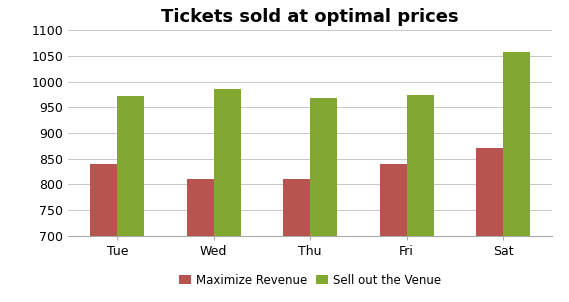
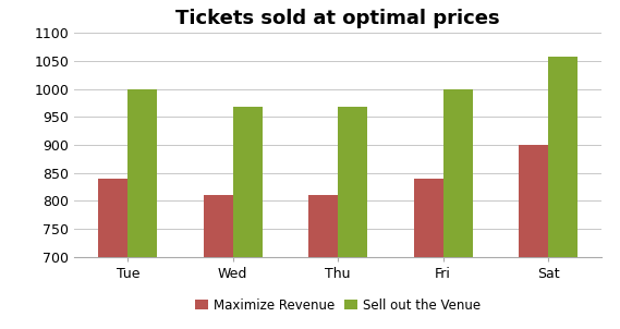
Sell out the Venue/Tue: 972 -> 1000
Sell out the Venue/Wed: 986 -> 968
Sell out the Venue/Fri: 974 -> 1000
Maximize Revenue/Sat: 870 -> 900
